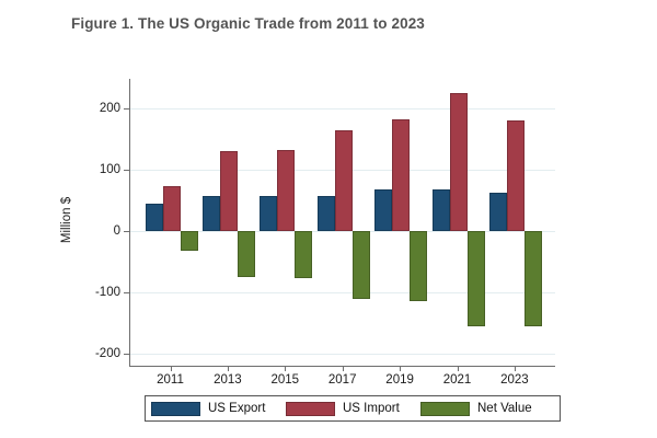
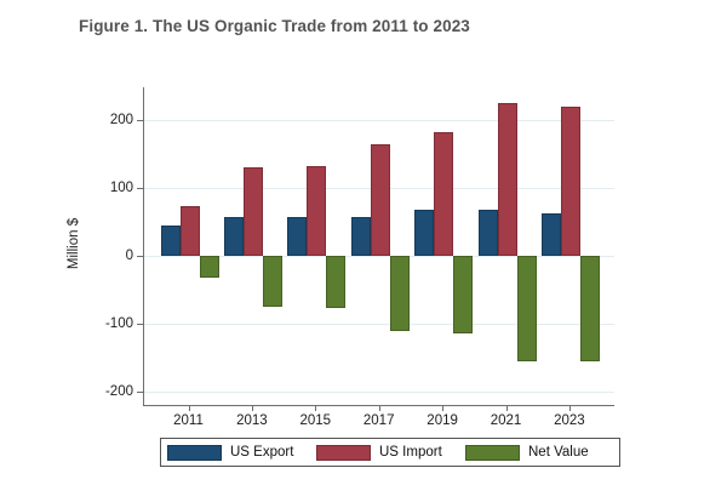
US Import/2023: 180 -> 220
